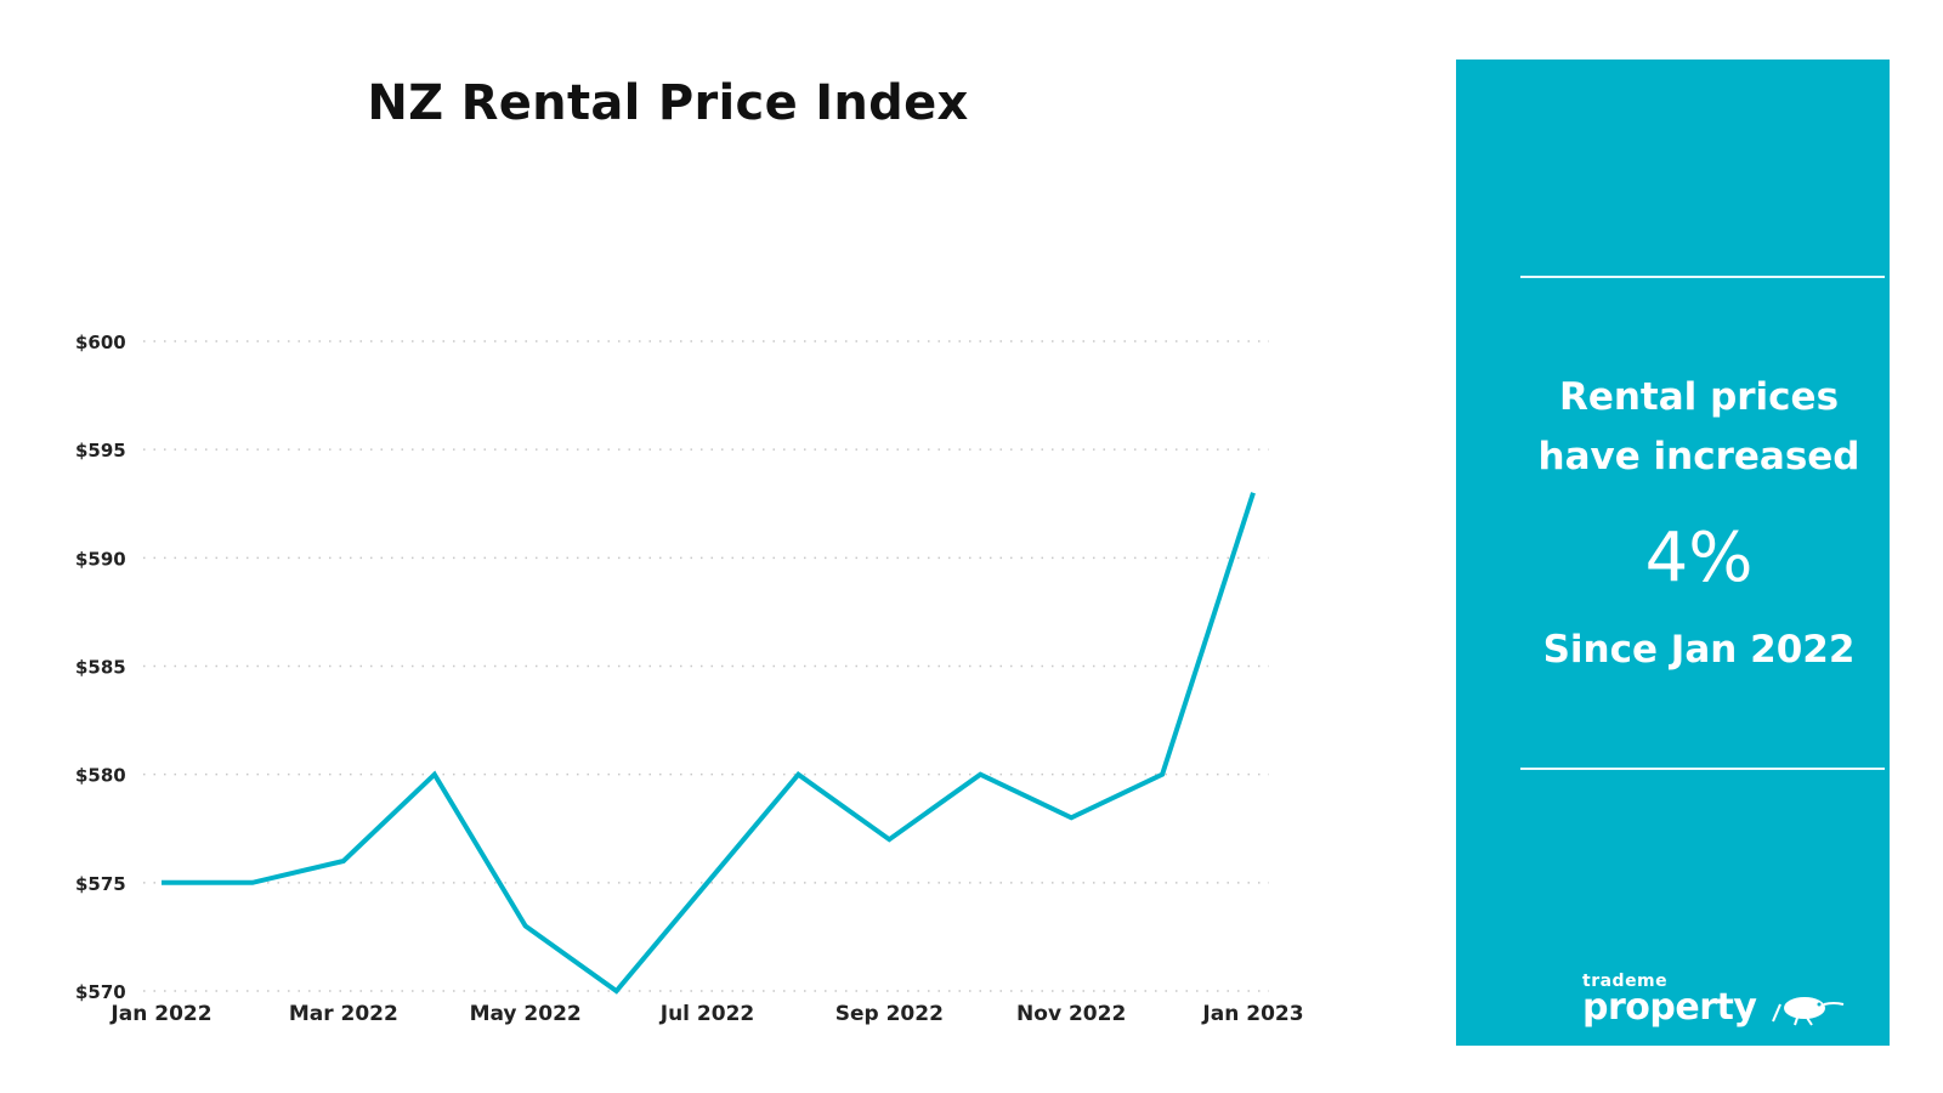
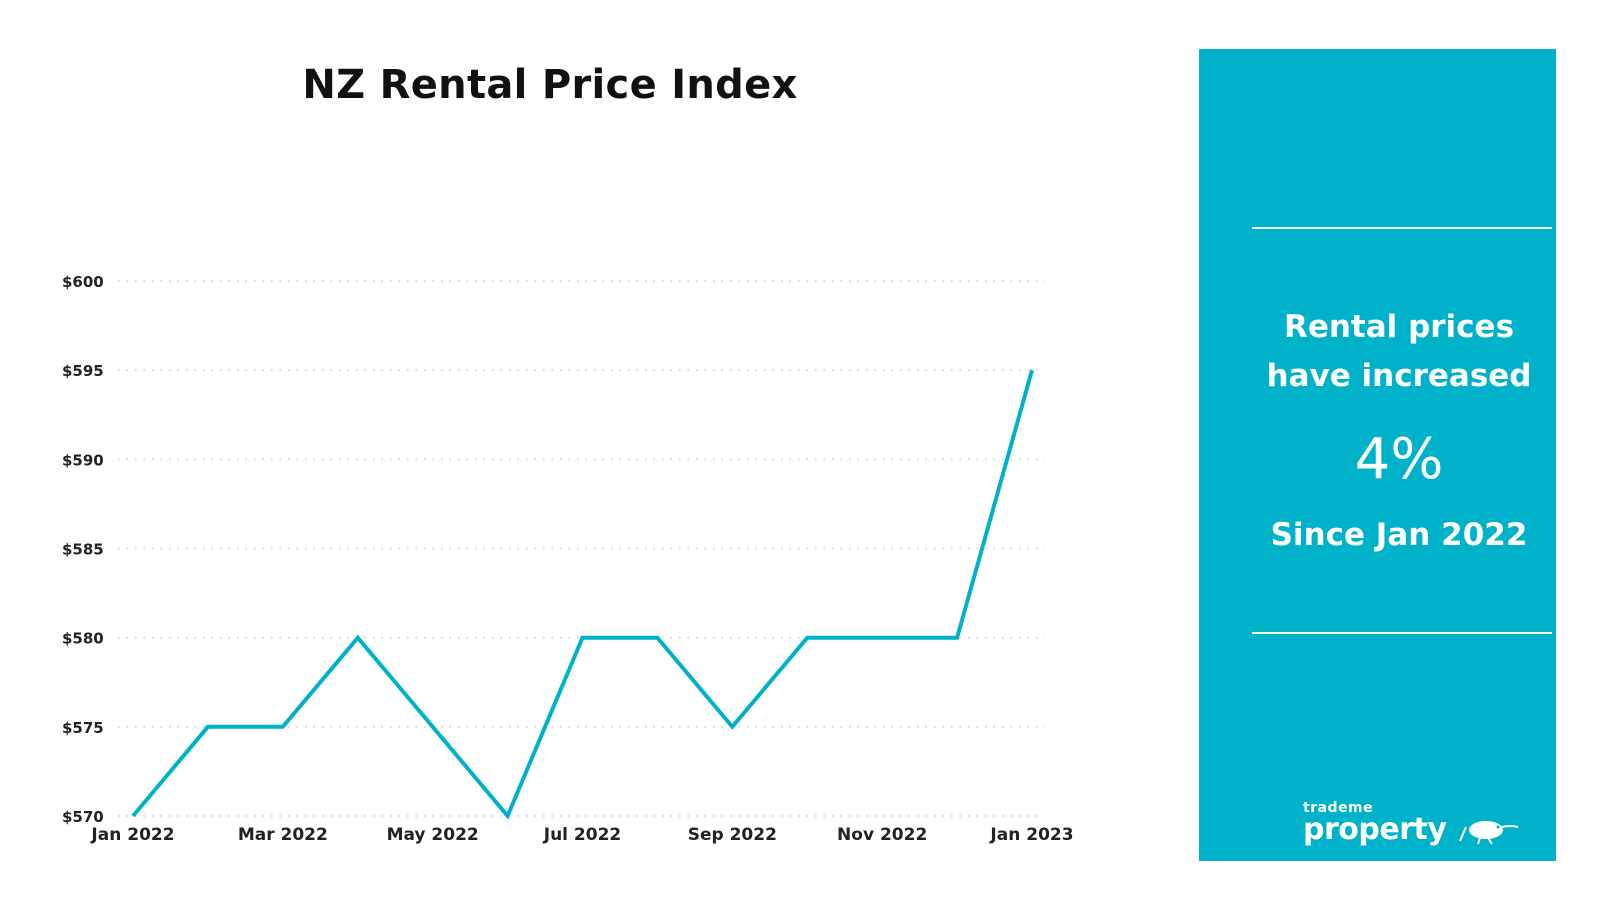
Jan 2022: $575 -> $570
Mar 2022: $576 -> $575
May 2022: $573 -> $575
Jul 2022: $575 -> $580
Sep 2022: $577 -> $575
Nov 2022: $578 -> $580
Jan 2023: $593 -> $595
